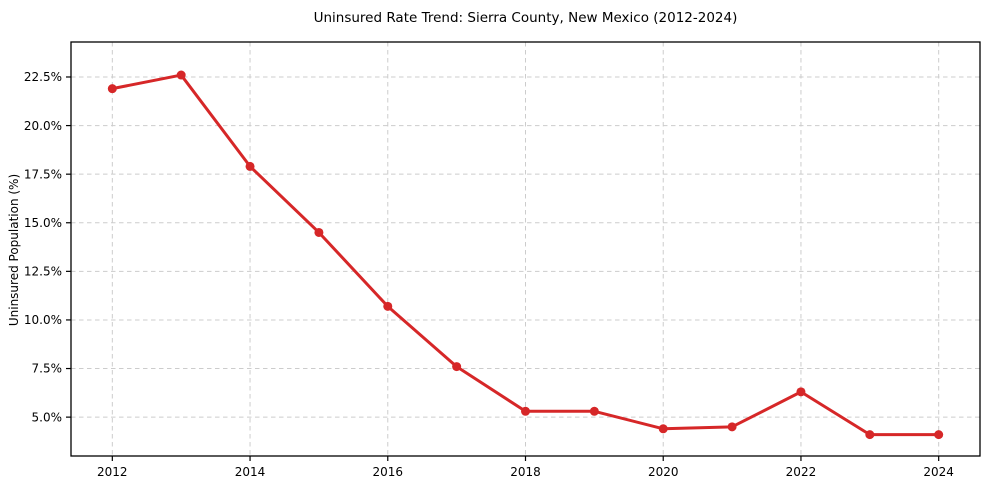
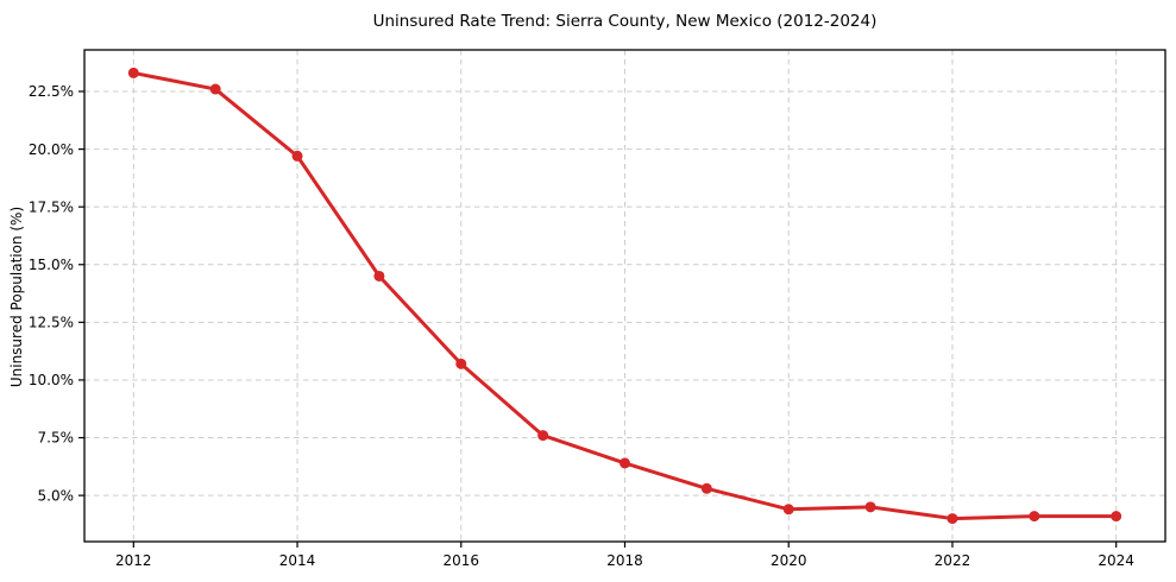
2012: 21.9% -> 23.3%
2014: 17.9% -> 19.7%
2018: 5.3% -> 6.4%
2022: 6.3% -> 4.0%
